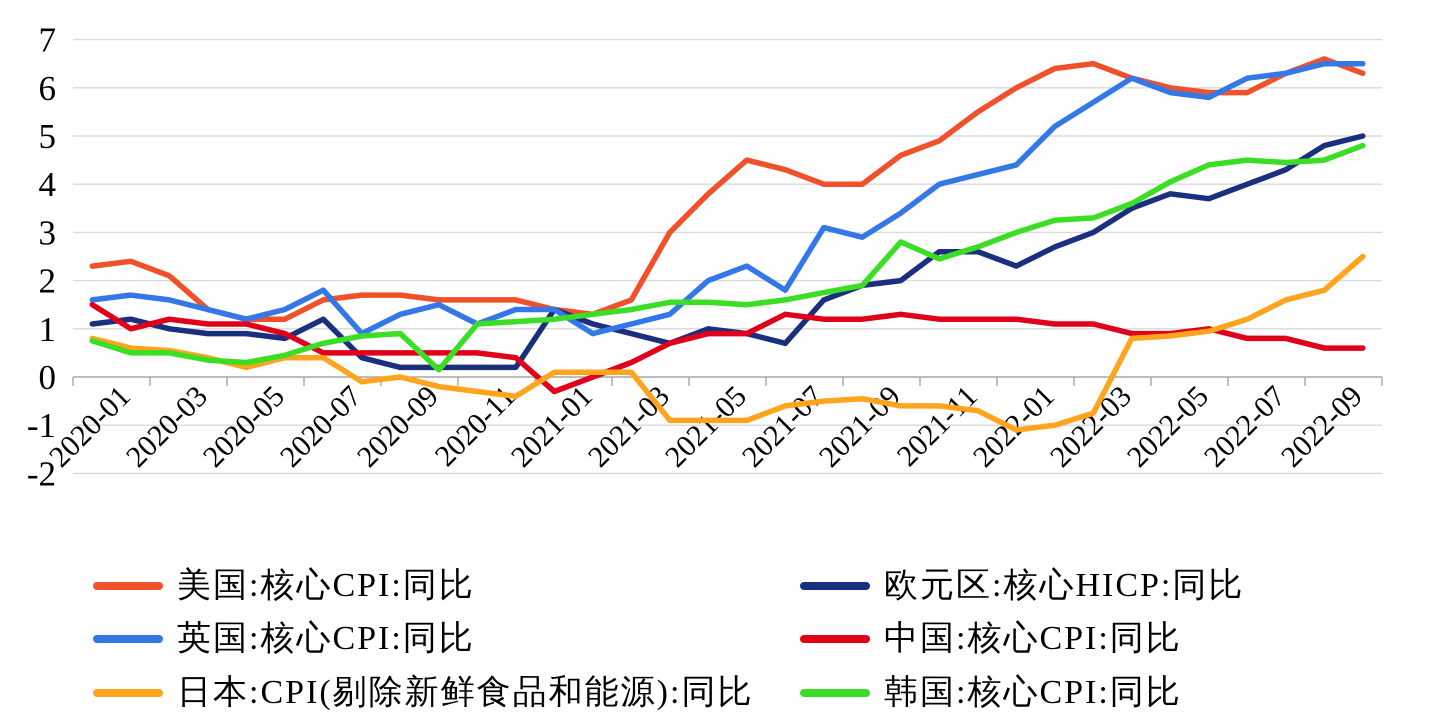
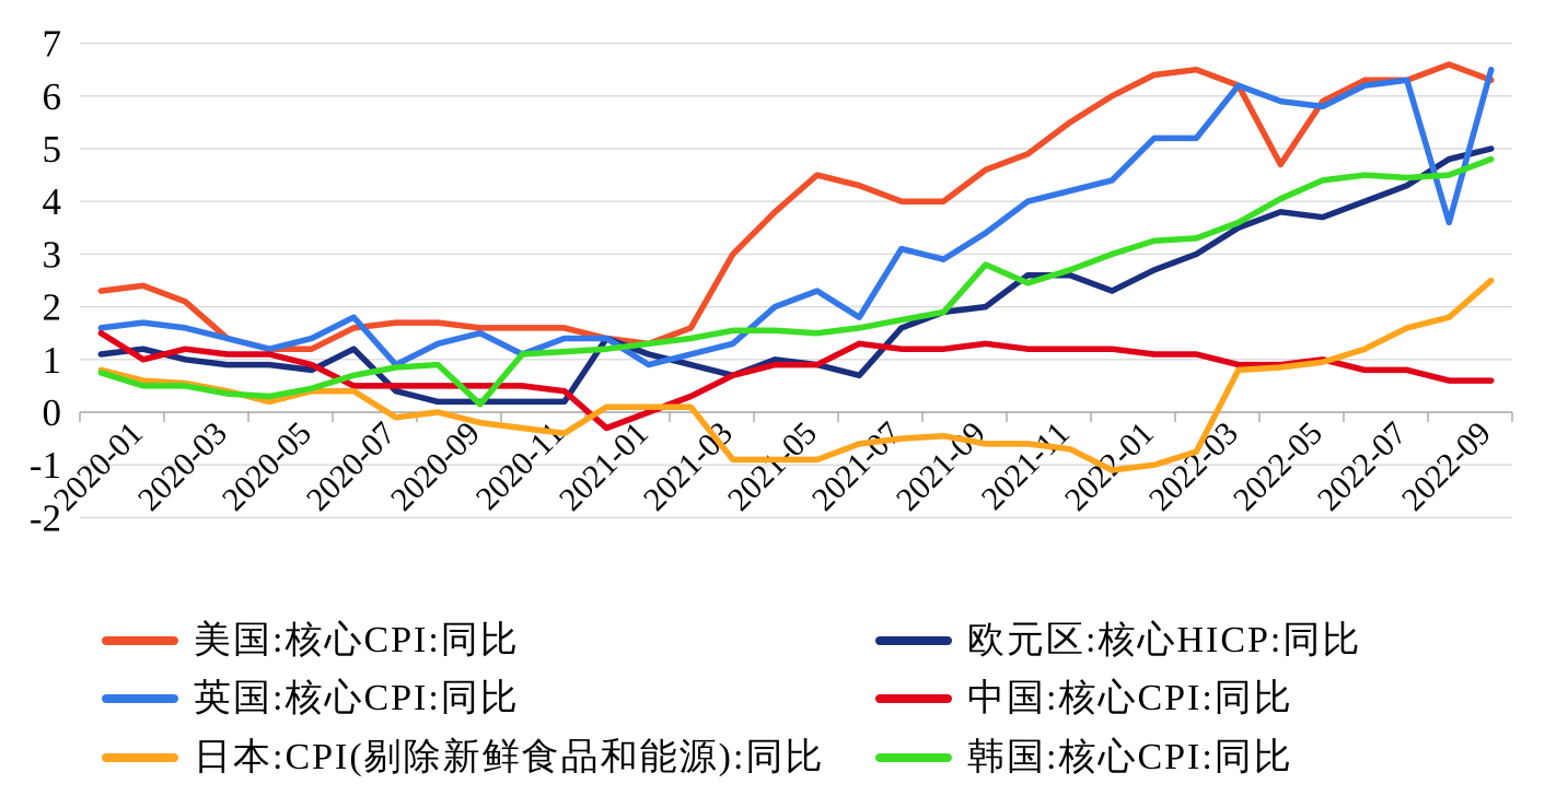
英国:核心CPI:同比/2022-03: 5.7 -> 5.2
美国:核心CPI:同比/2022-05: 6.0 -> 4.7
美国:核心CPI:同比/2022-07: 5.9 -> 6.3
英国:核心CPI:同比/2022-09: 6.5 -> 3.6
